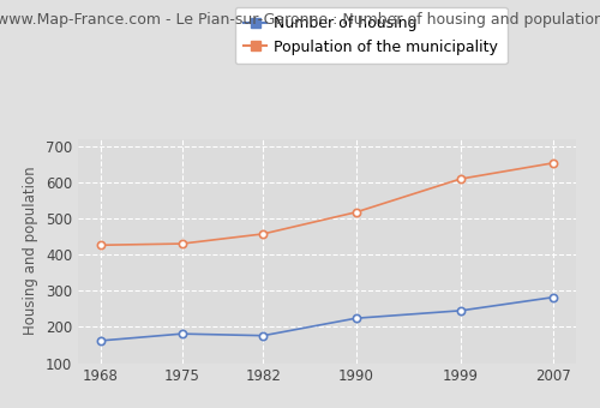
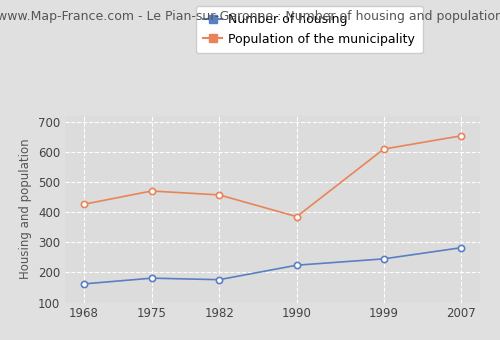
Population of the municipality/1975: 430 -> 470
Population of the municipality/1990: 517 -> 385
